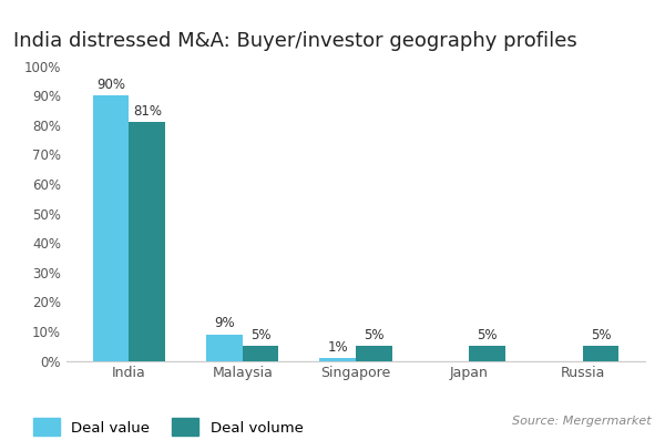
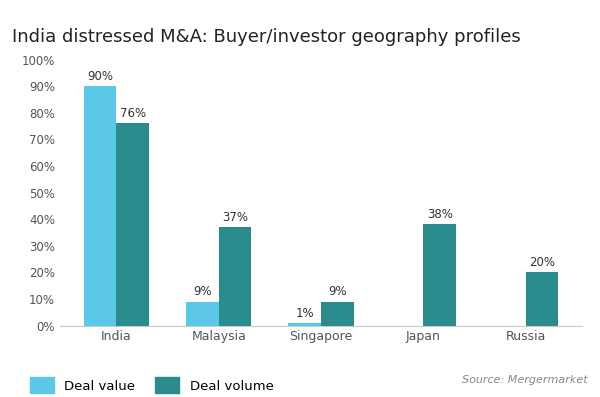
Deal volume/India: 81% -> 76%
Deal volume/Malaysia: 5% -> 37%
Deal volume/Singapore: 5% -> 9%
Deal volume/Japan: 5% -> 38%
Deal volume/Russia: 5% -> 20%
